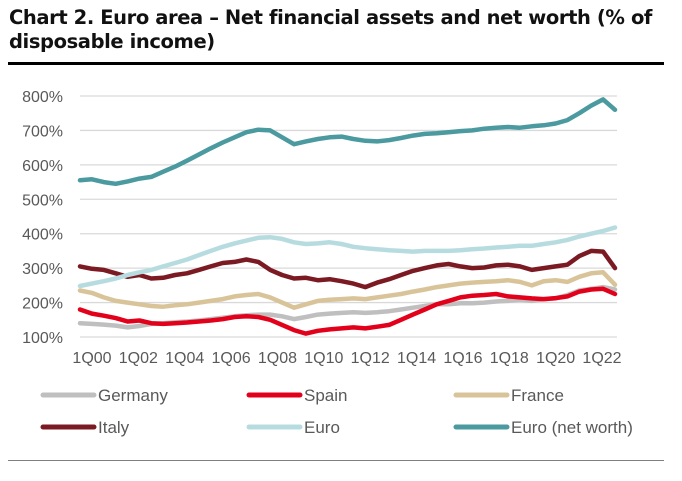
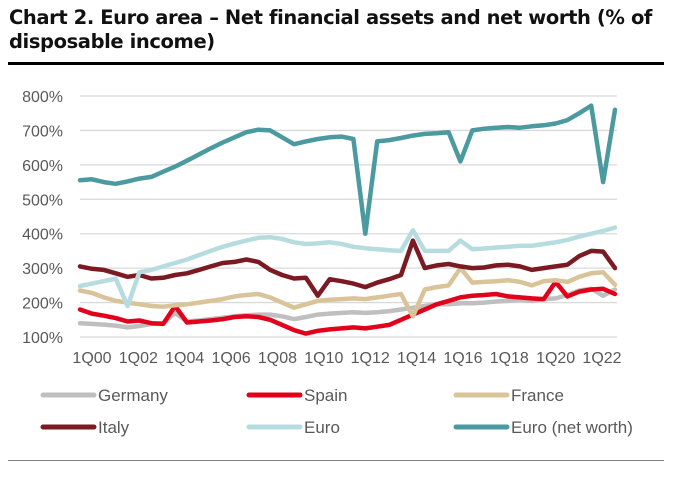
Euro/1Q02: 280% -> 190%
Germany/1Q04: 140% -> 170%
Spain/1Q04: 140% -> 190%
Italy/1Q10: 260% -> 220%
Euro (net worth)/1Q12: 670% -> 400%
France/1Q14: 230% -> 160%
Italy/1Q14: 290% -> 380%
Euro/1Q14: 350% -> 410%
France/1Q16: 260% -> 300%
Euro/1Q16: 350% -> 380%
Euro (net worth)/1Q16: 700% -> 610%
Spain/1Q20: 210% -> 260%
Germany/1Q22: 240% -> 220%
Euro (net worth)/1Q22: 790% -> 550%
